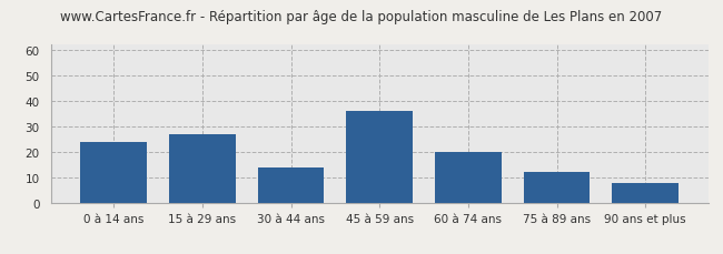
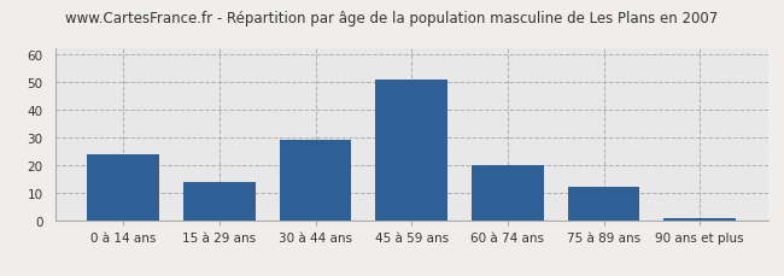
15 à 29 ans: 27 -> 14
30 à 44 ans: 14 -> 29
45 à 59 ans: 36 -> 51
90 ans et plus: 8 -> 1
